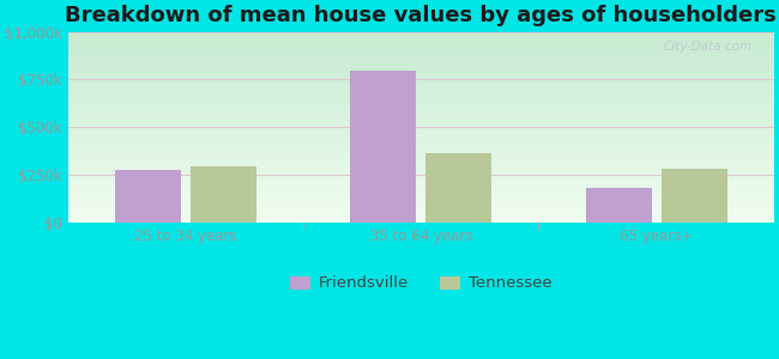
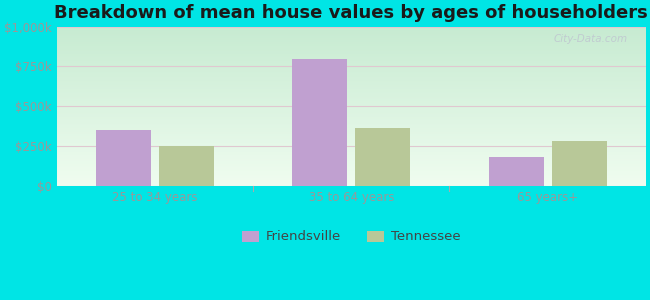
Friendsville/25 to 34 years: $280k -> $350k
Tennessee/25 to 34 years: $300k -> $250k
